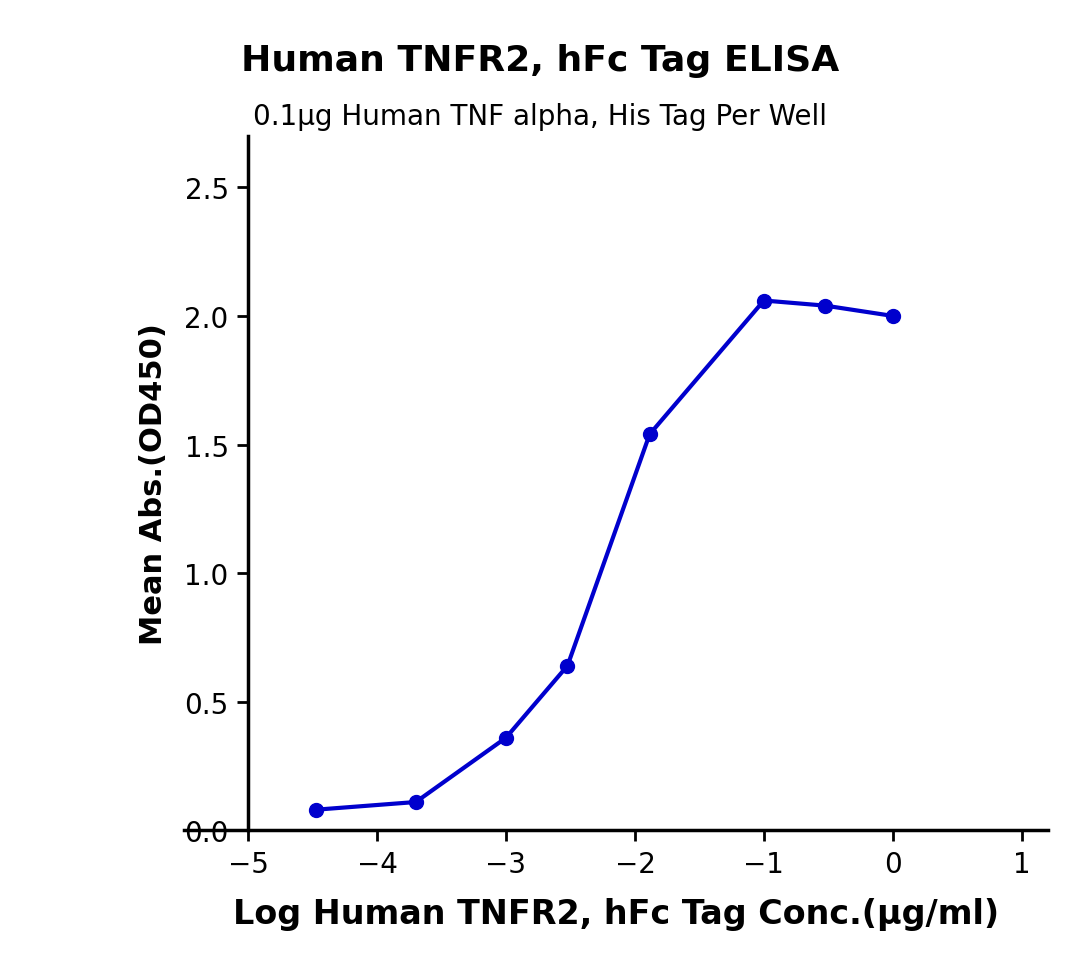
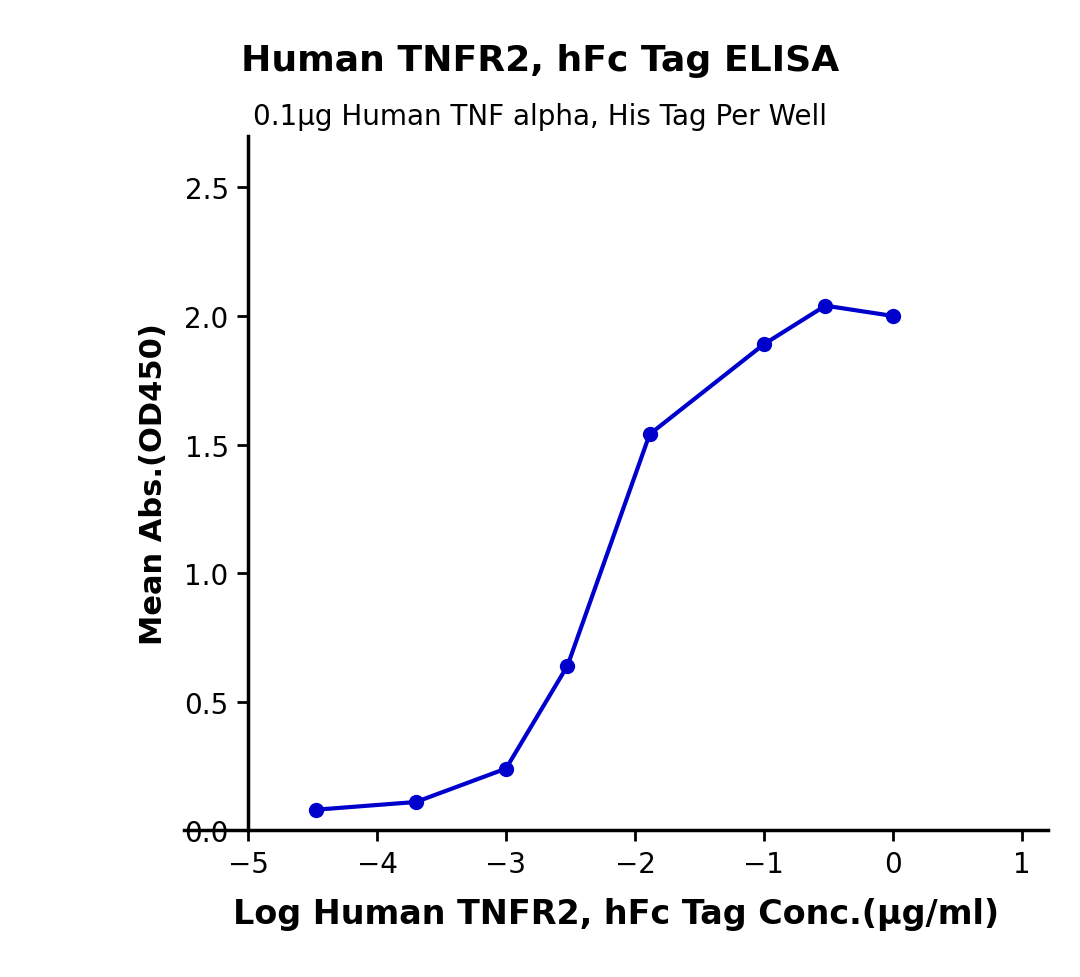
−3: 0.36 -> 0.24
−1: 2.06 -> 1.89
